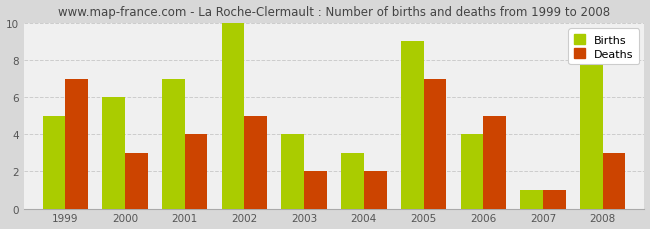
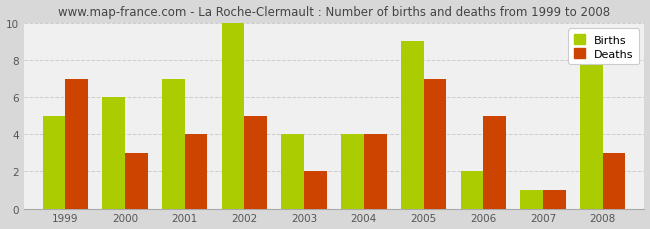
Births/2004: 3 -> 4
Deaths/2004: 2 -> 4
Births/2006: 4 -> 2
